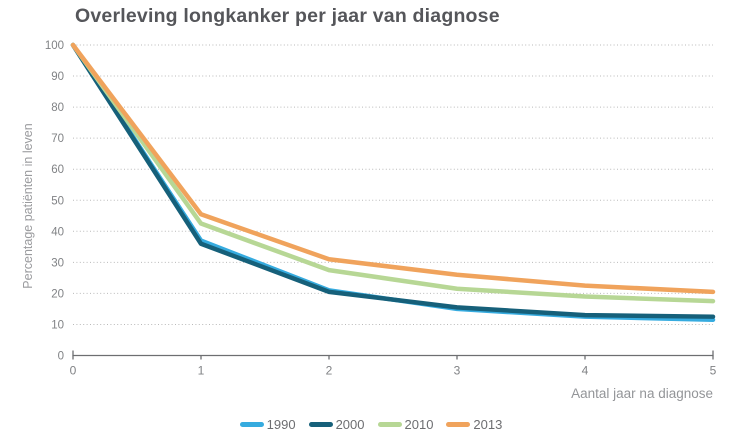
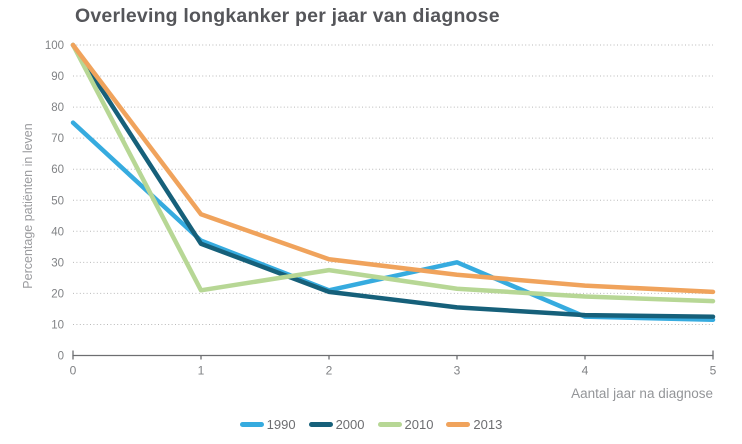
1990/0: 100 -> 75
2010/1: 42 -> 21
1990/3: 15 -> 30
